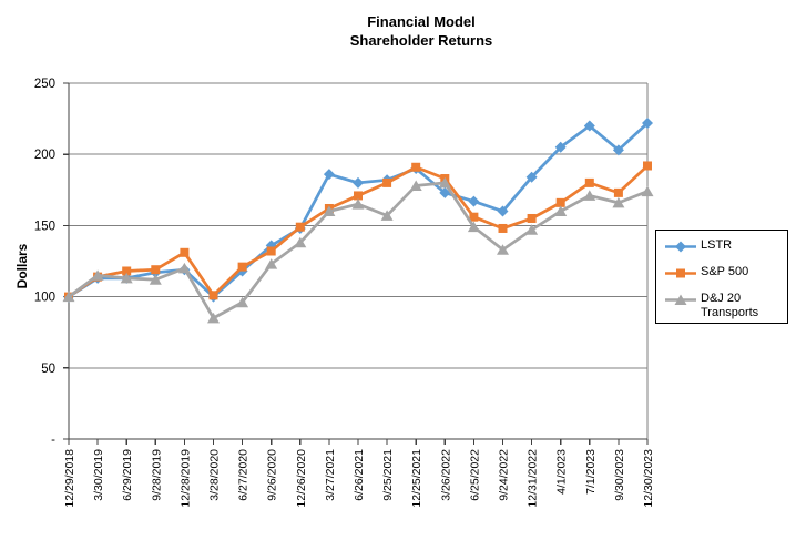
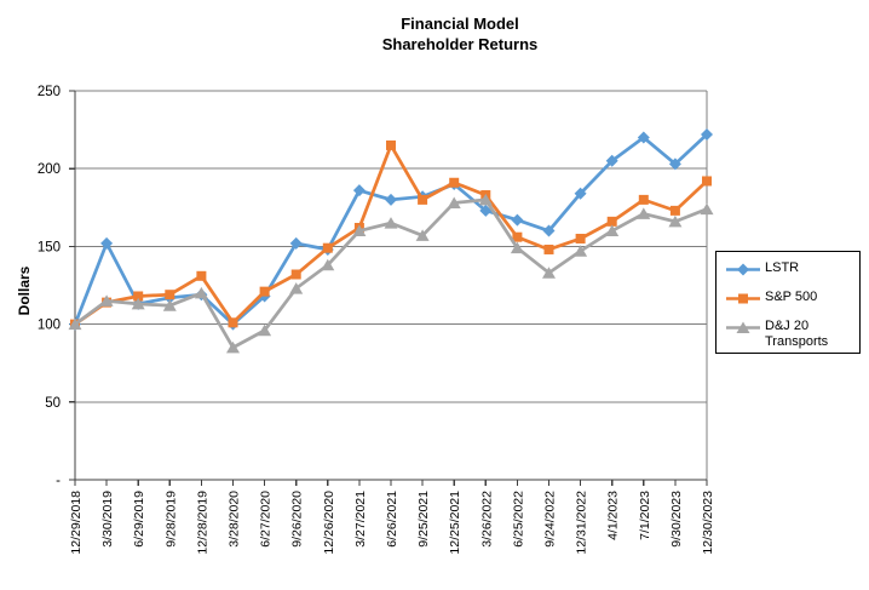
LSTR/3/30/2019: 113 -> 152
LSTR/9/26/2020: 136 -> 152
S&P 500/6/26/2021: 171 -> 215
